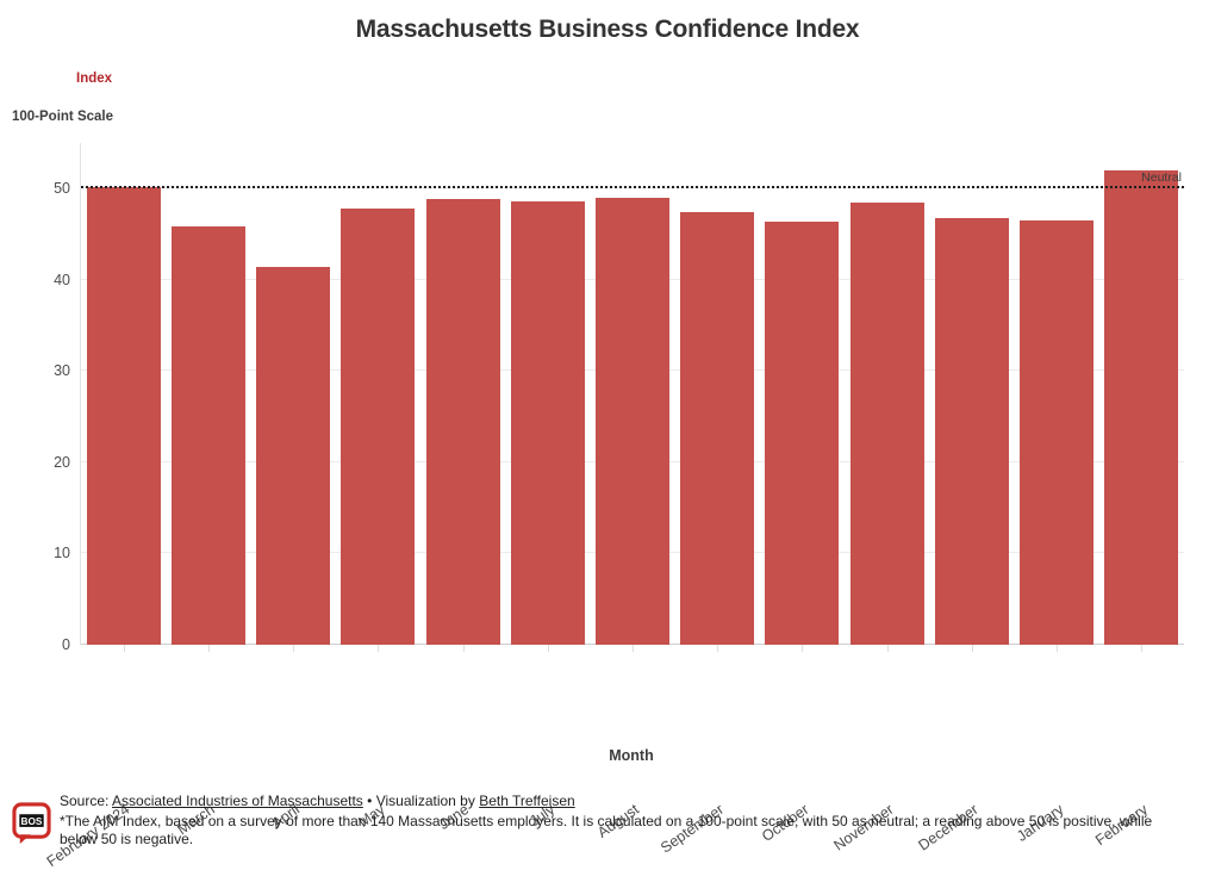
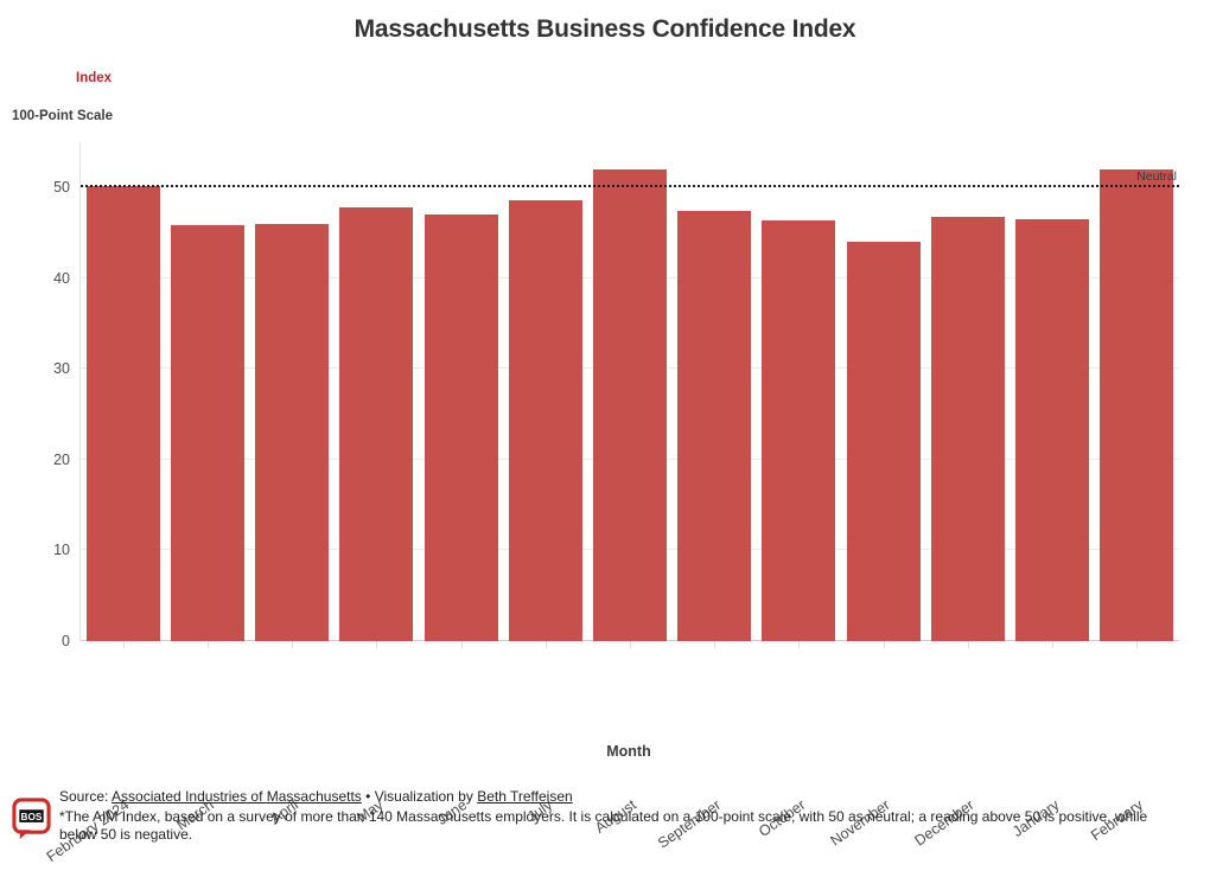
April: 41 -> 46
June: 49 -> 47
August: 49 -> 52
November: 48 -> 44
